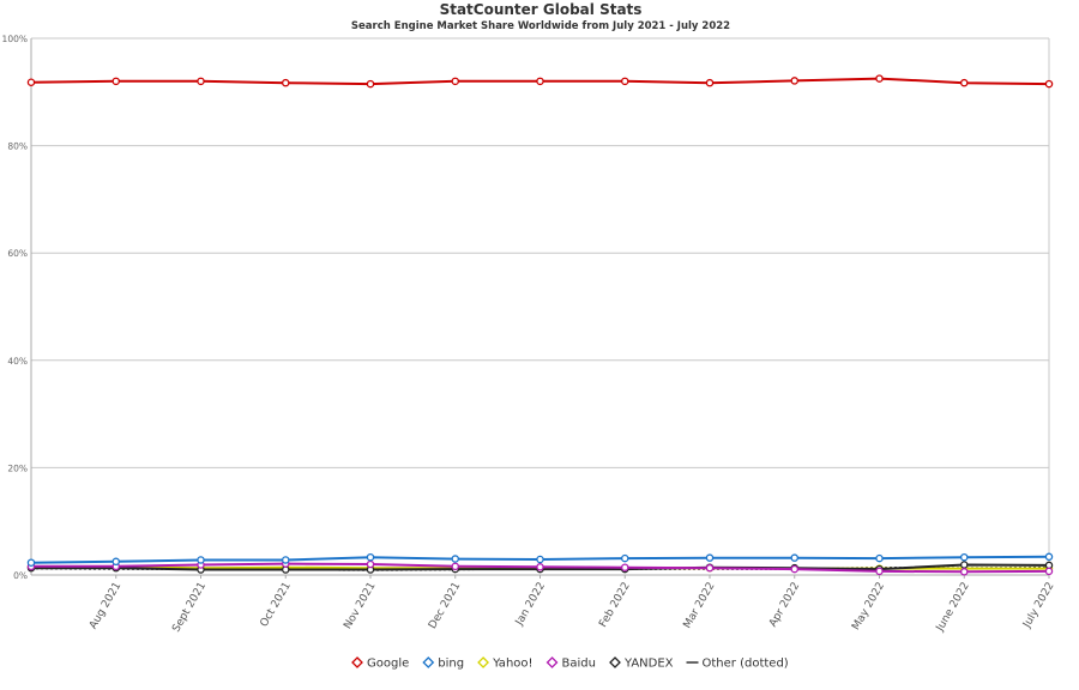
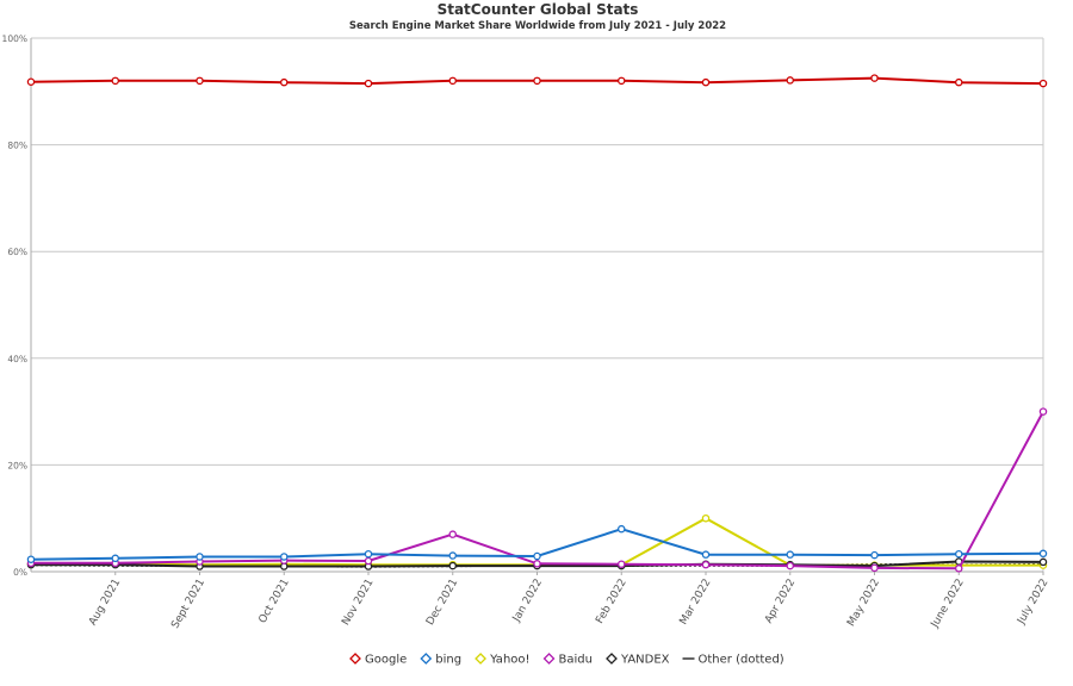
Baidu/Dec 2021: 2% -> 7%
bing/Feb 2022: 3% -> 8%
Yahoo!/Mar 2022: 1% -> 10%
Baidu/July 2022: 1% -> 30%
